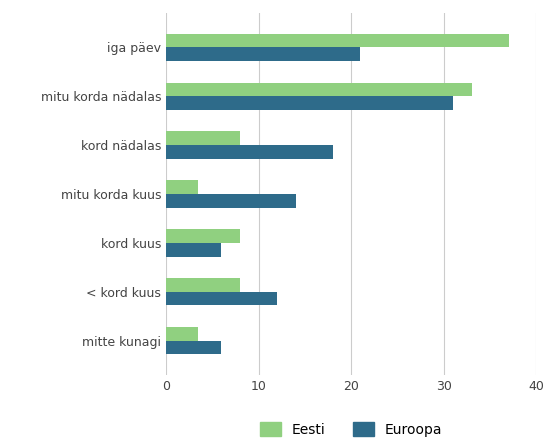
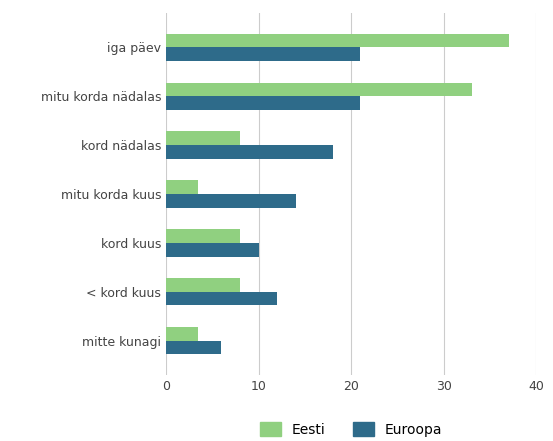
Euroopa/mitu korda nädalas: 31 -> 21
Euroopa/kord kuus: 6 -> 10
